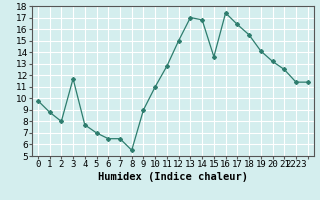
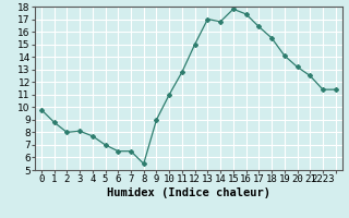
3: 11.7 -> 8.1
15: 13.6 -> 17.8
